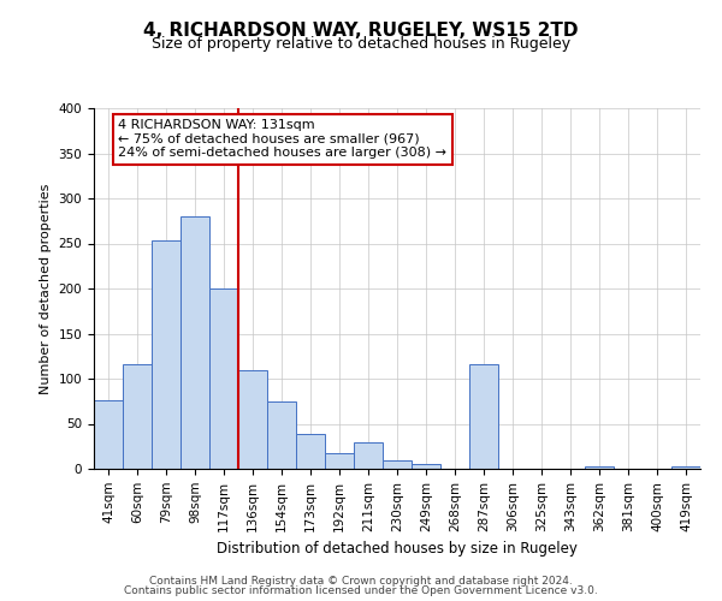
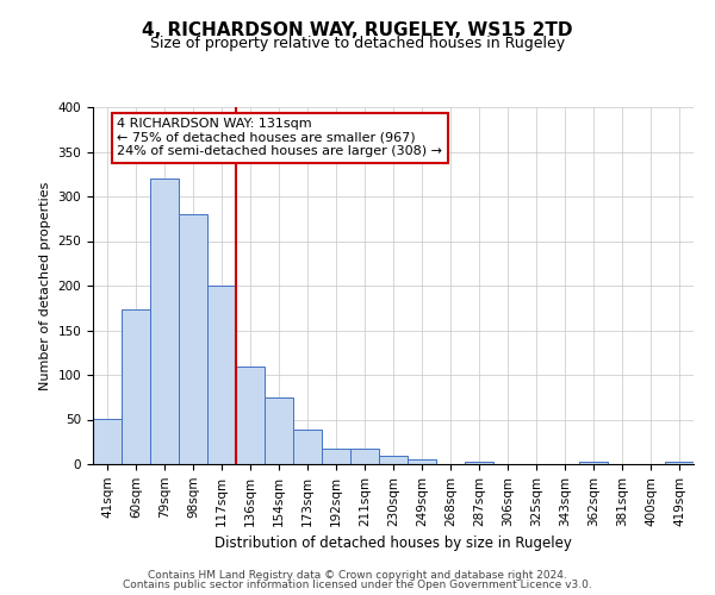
41sqm: 76 -> 51
60sqm: 116 -> 173
79sqm: 254 -> 320
211sqm: 30 -> 18
287sqm: 116 -> 3
